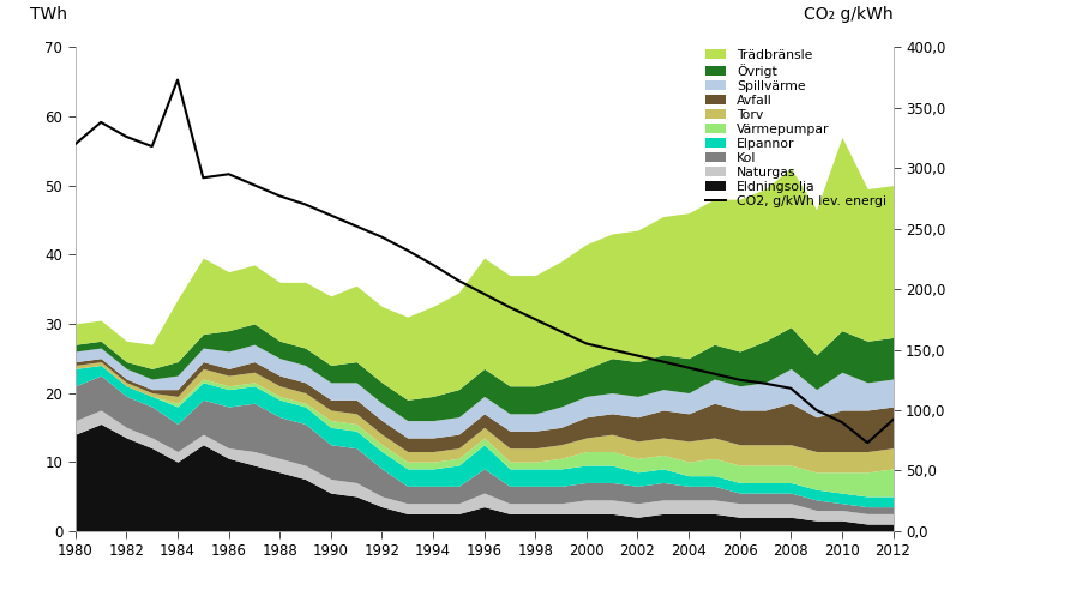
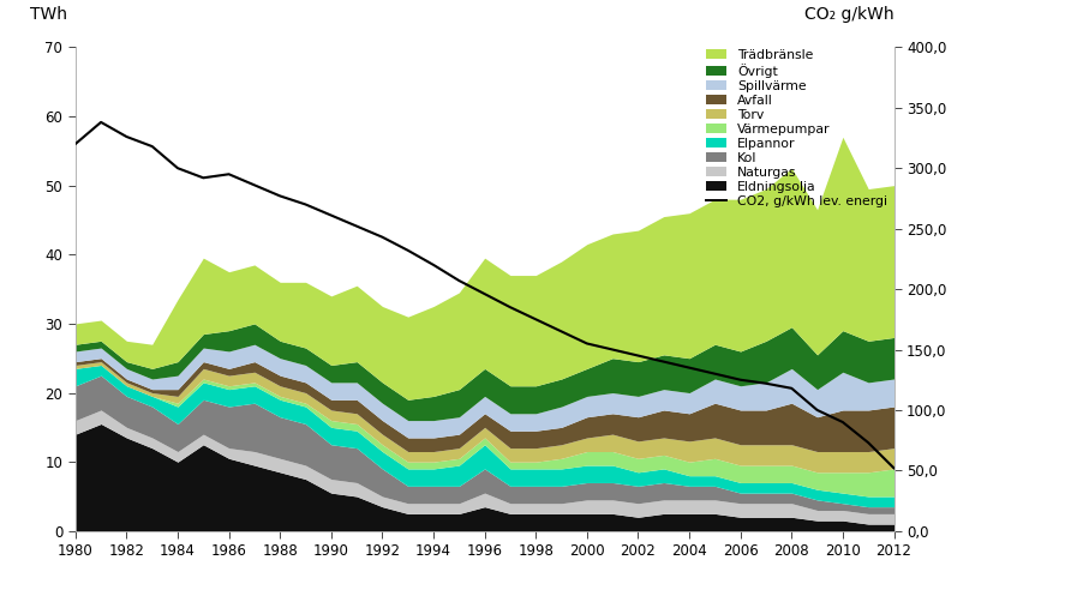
CO2, g/kWh lev. energi/1984: 373 -> 300
CO2, g/kWh lev. energi/2012: 92 -> 52
